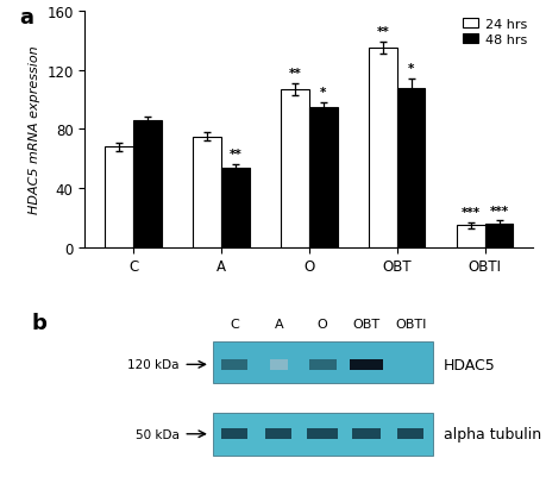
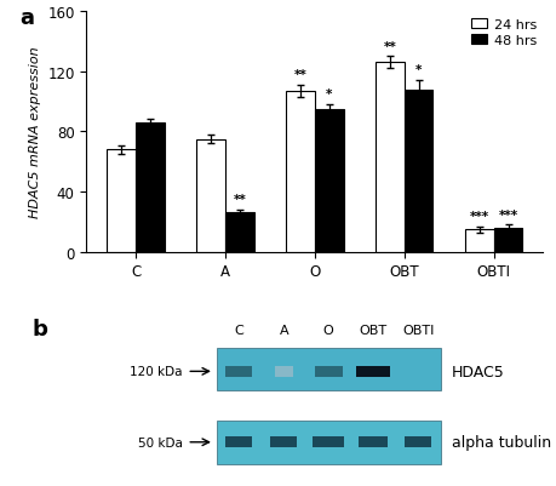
48 hrs/A: 54 -> 26
24 hrs/OBT: 135 -> 126
